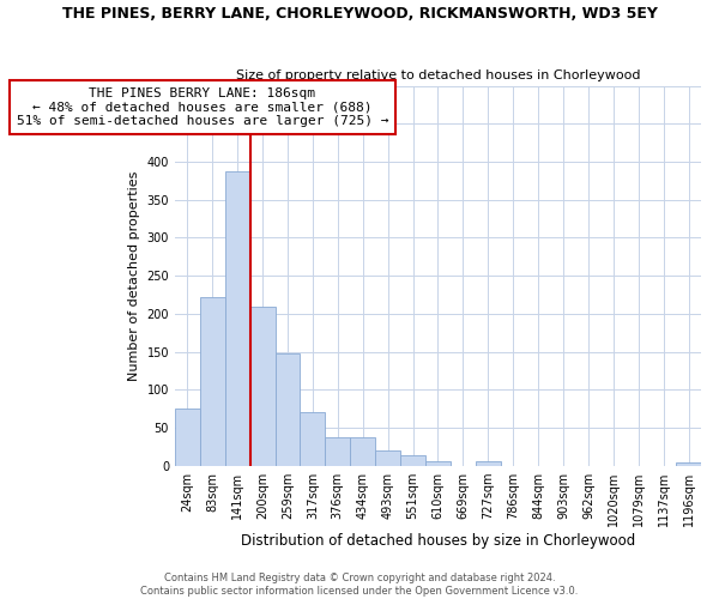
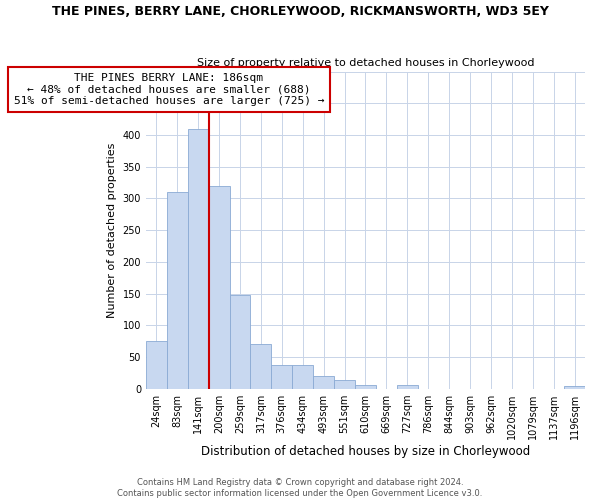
83sqm: 222 -> 310
141sqm: 388 -> 410
200sqm: 210 -> 320
